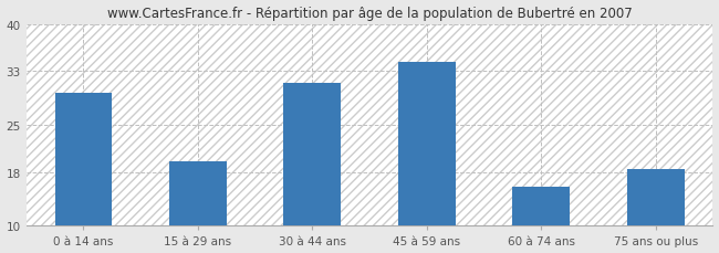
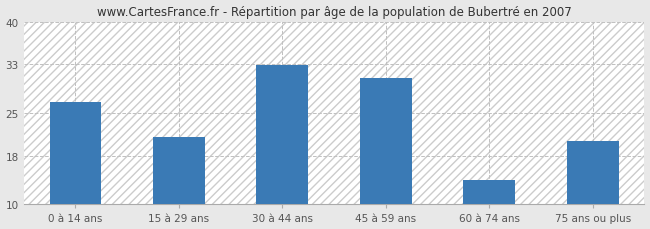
0 à 14 ans: 29.8 -> 26.8
15 à 29 ans: 19.5 -> 21.0
30 à 44 ans: 31.3 -> 32.8
45 à 59 ans: 34.3 -> 30.8
60 à 74 ans: 15.8 -> 14.0
75 ans ou plus: 18.5 -> 20.4
